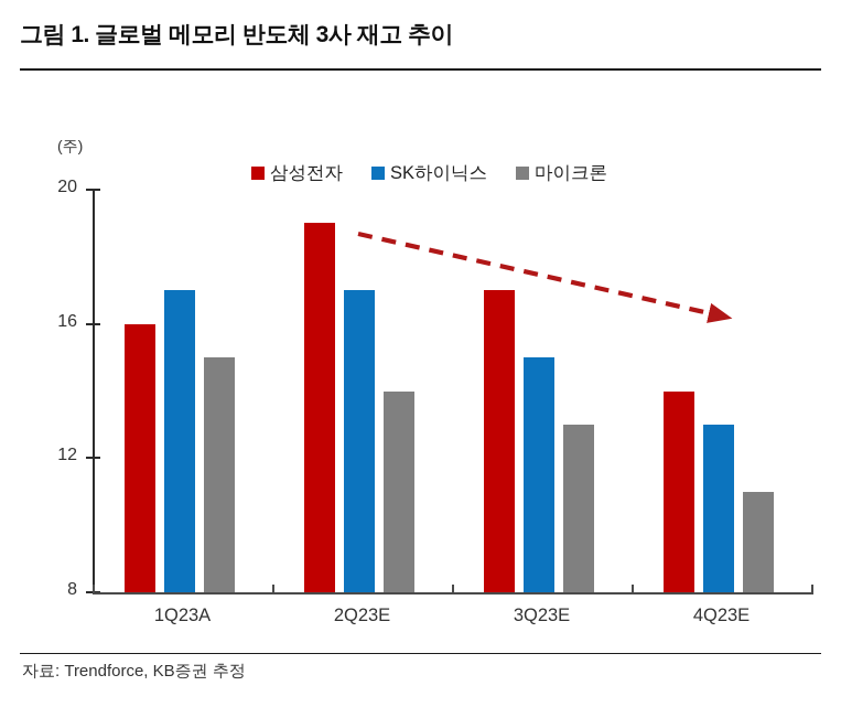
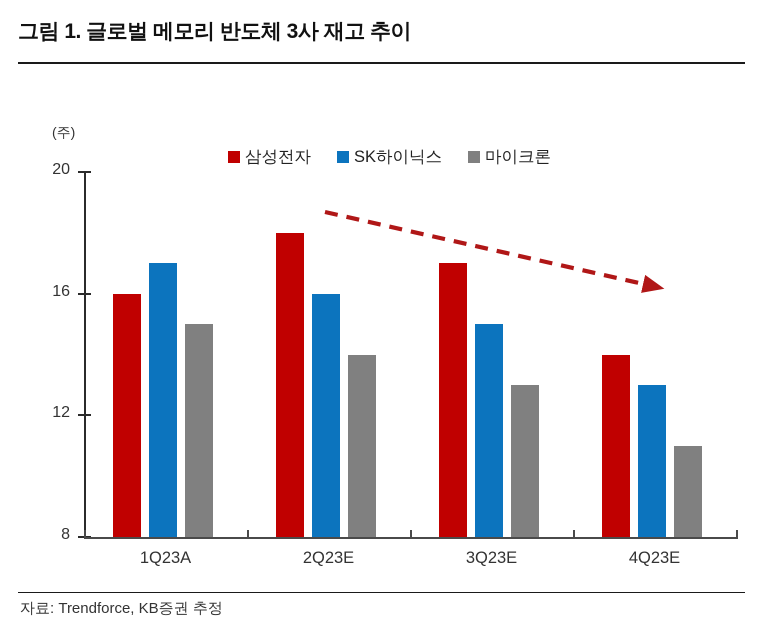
삼성전자/2Q23E: 19 -> 18
SK하이닉스/2Q23E: 17 -> 16
